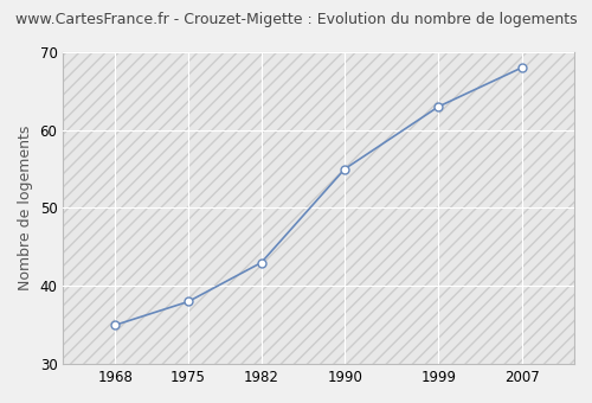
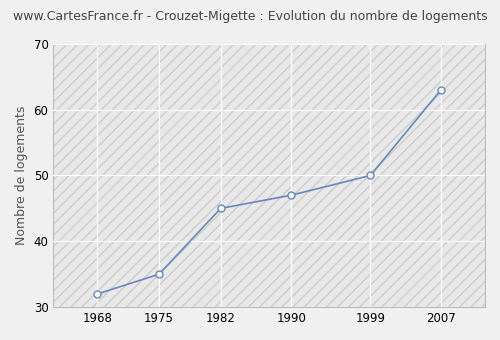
1968: 35 -> 32
1975: 38 -> 35
1982: 43 -> 45
1990: 55 -> 47
1999: 63 -> 50
2007: 68 -> 63
